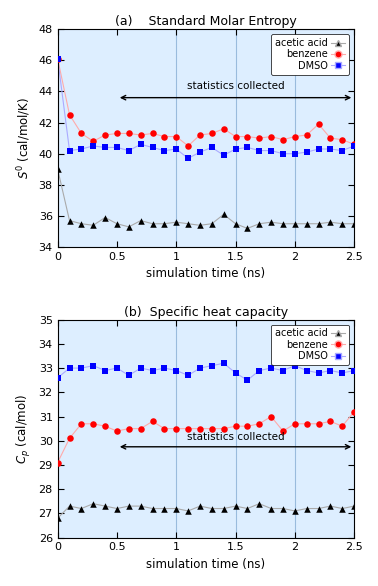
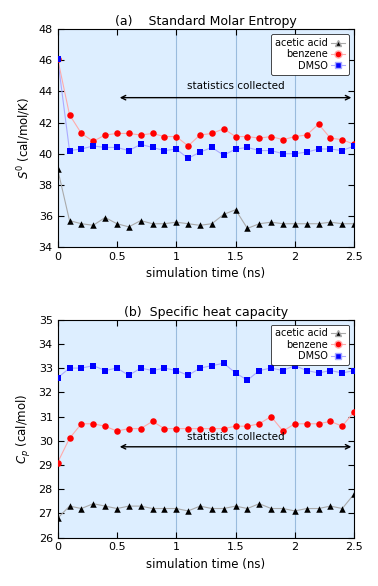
(a) Standard Molar Entropy/acetic acid/1.5: 35.5 -> 36.4
(b) Specific heat capacity/acetic acid/2.5: 27.3 -> 27.8
